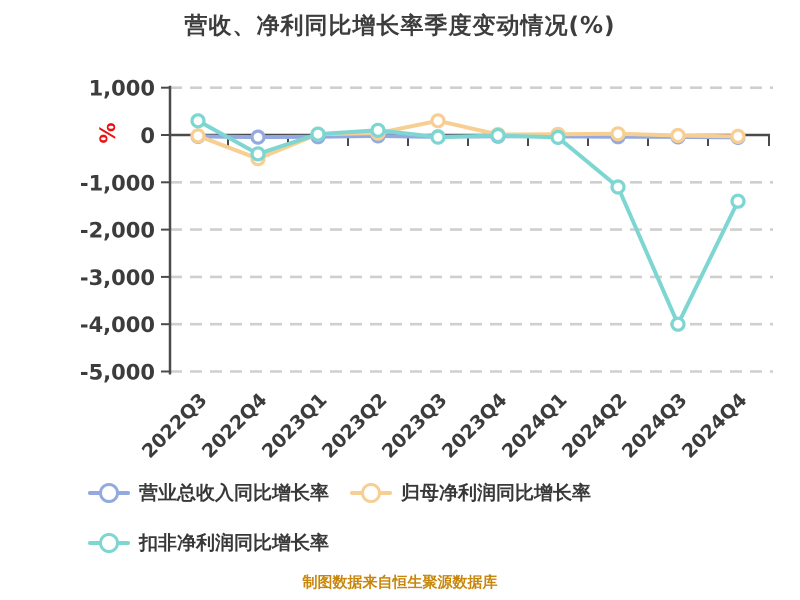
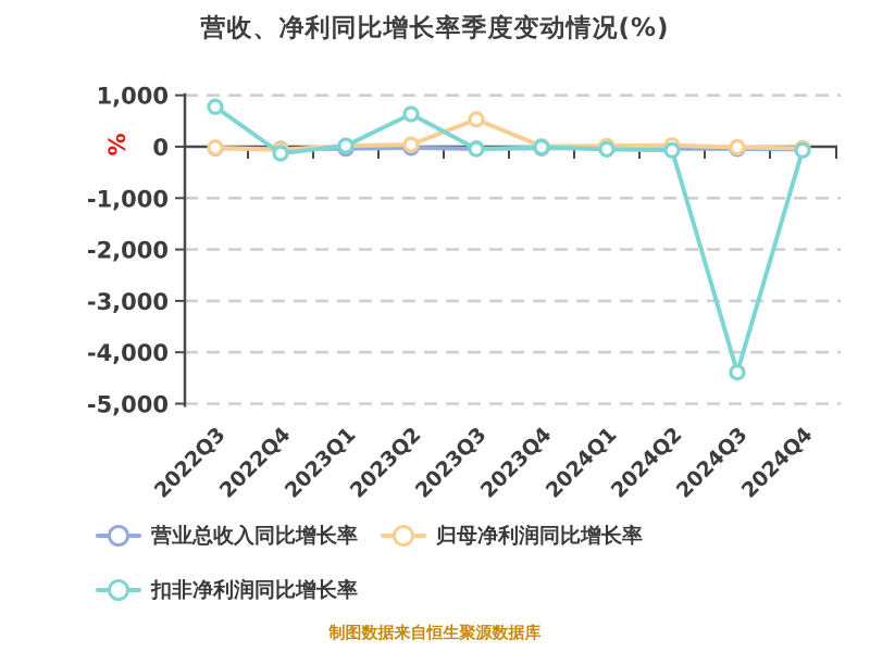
扣非净利润同比增长率/2022Q3: 300 -> 800
归母净利润同比增长率/2022Q4: -500 -> -100
扣非净利润同比增长率/2022Q4: -400 -> -100
扣非净利润同比增长率/2023Q2: 100 -> 600
归母净利润同比增长率/2023Q3: 300 -> 500
扣非净利润同比增长率/2024Q2: -1100 -> -100
扣非净利润同比增长率/2024Q3: -4000 -> -4400
扣非净利润同比增长率/2024Q4: -1400 -> -100
